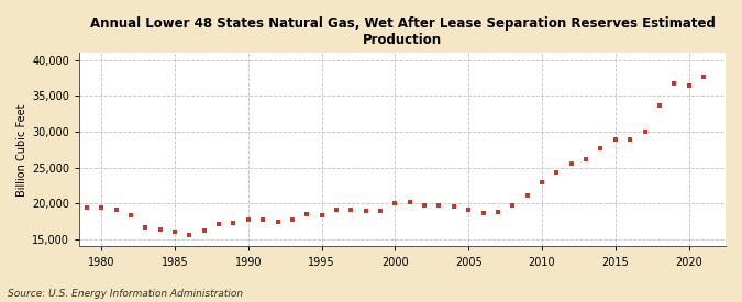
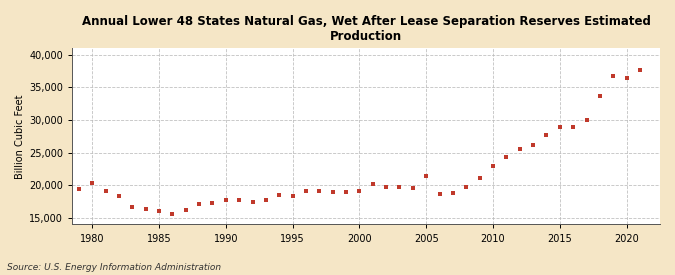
1980: 19,400 -> 20,400
2000: 20,100 -> 19,200
2005: 19,100 -> 21,400
